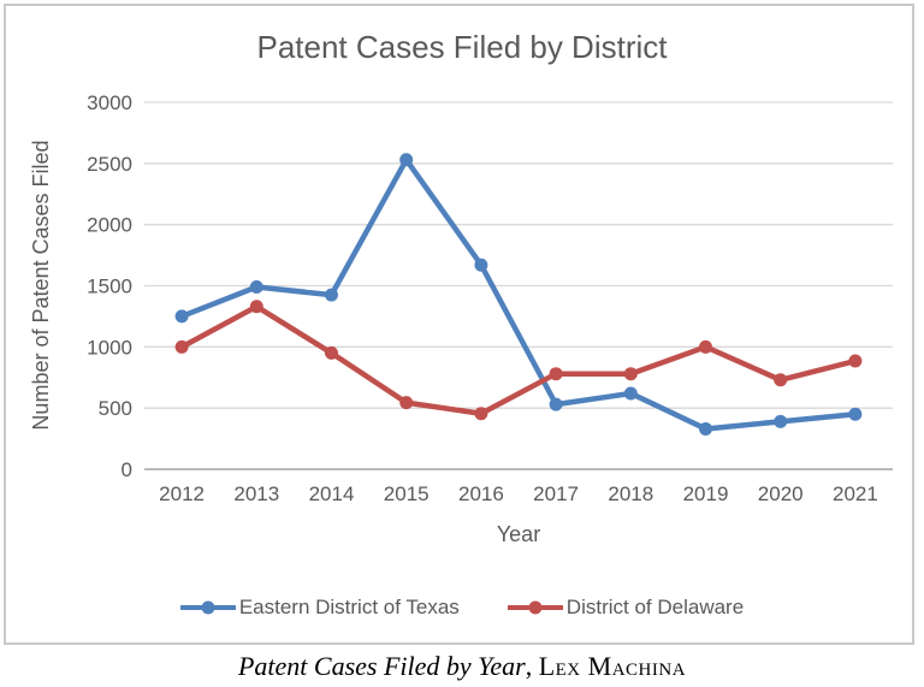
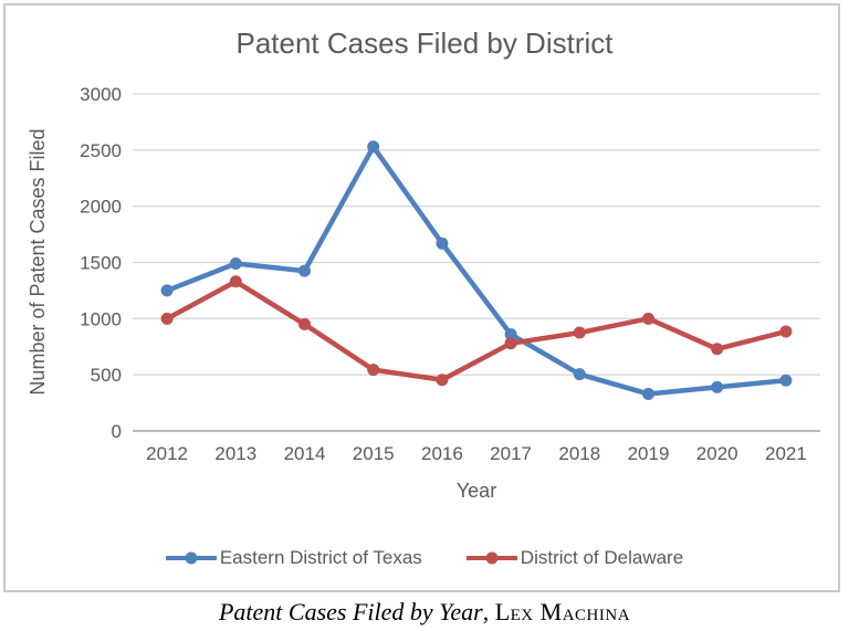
Eastern District of Texas/2017: 530 -> 860
Eastern District of Texas/2018: 620 -> 500
District of Delaware/2018: 780 -> 880
